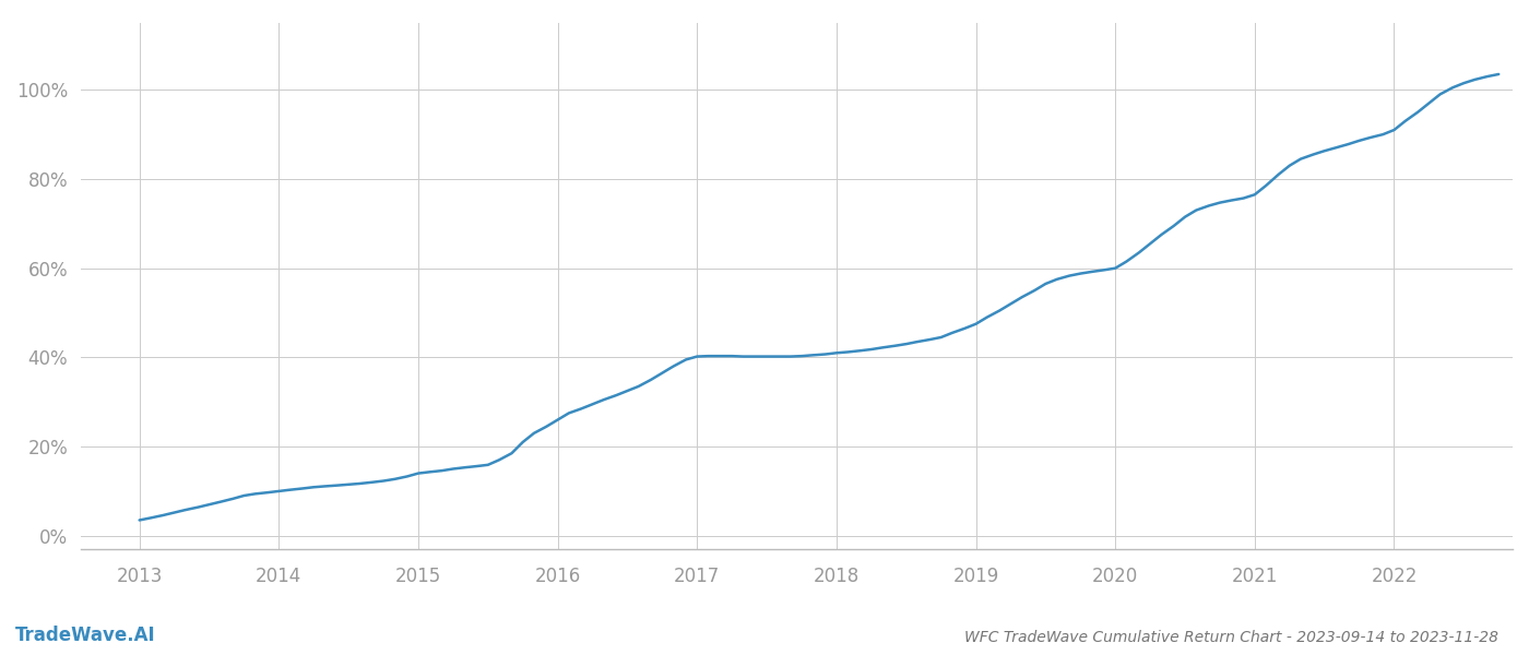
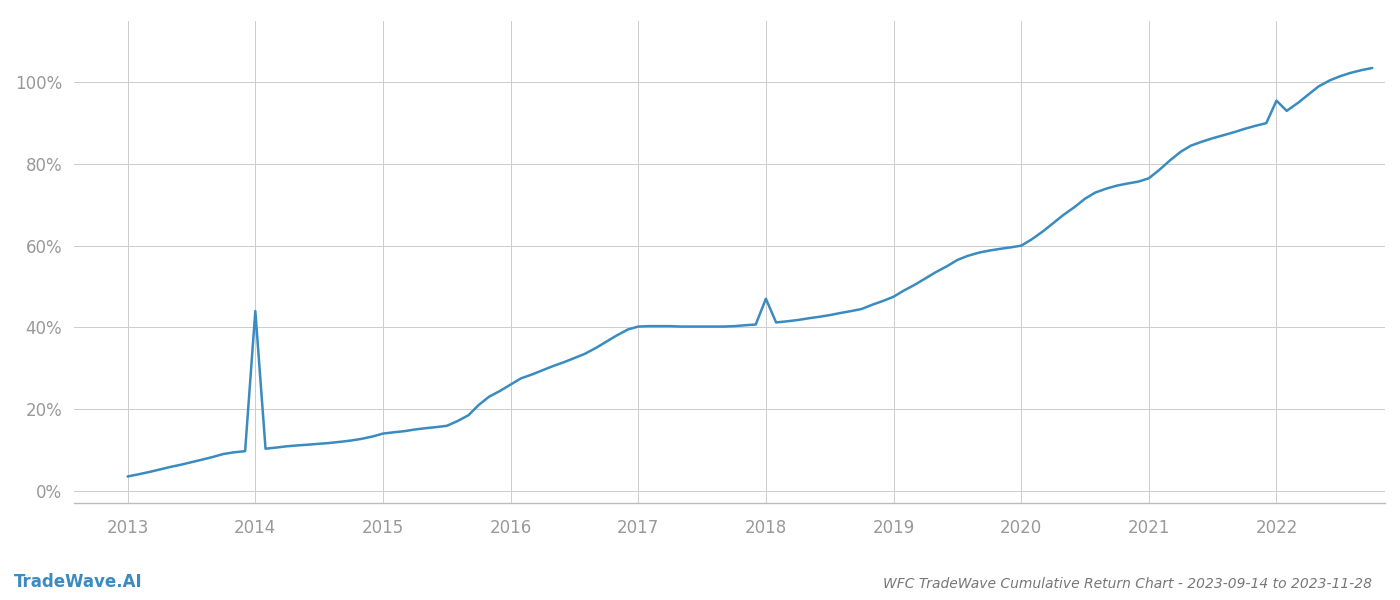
2014: 10.0% -> 44.0%
2018: 41.0% -> 47.0%
2022: 91.0% -> 95.5%
